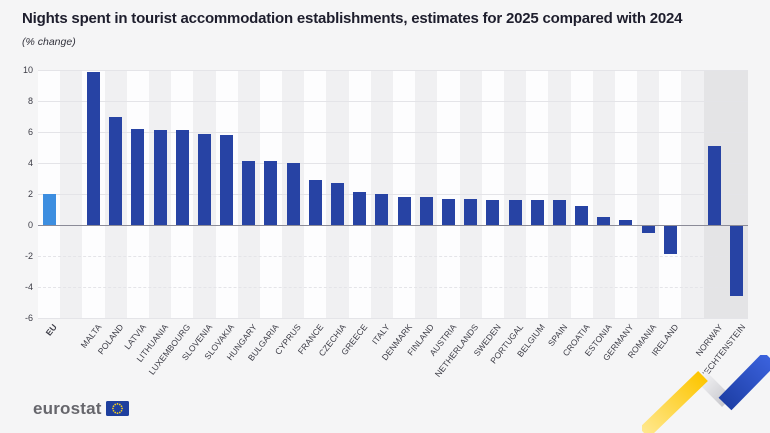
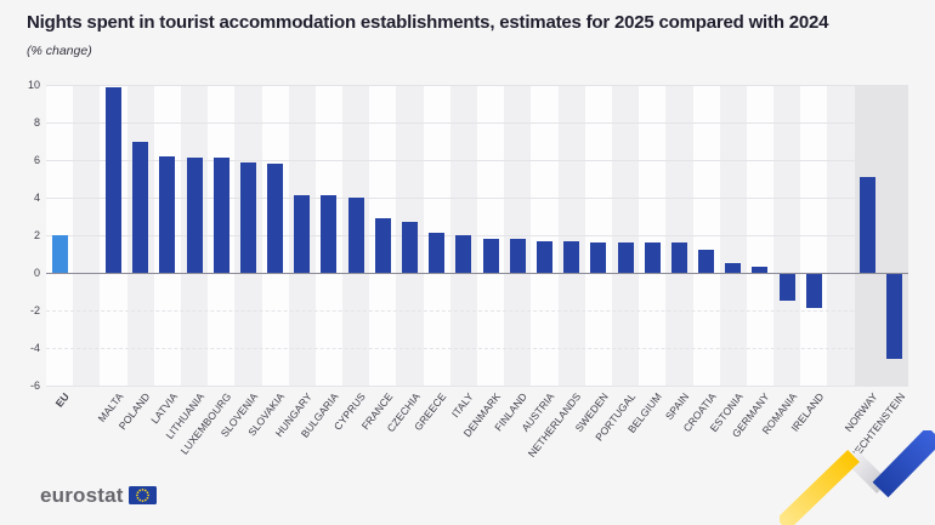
ROMANIA: -0.5 -> -1.5
